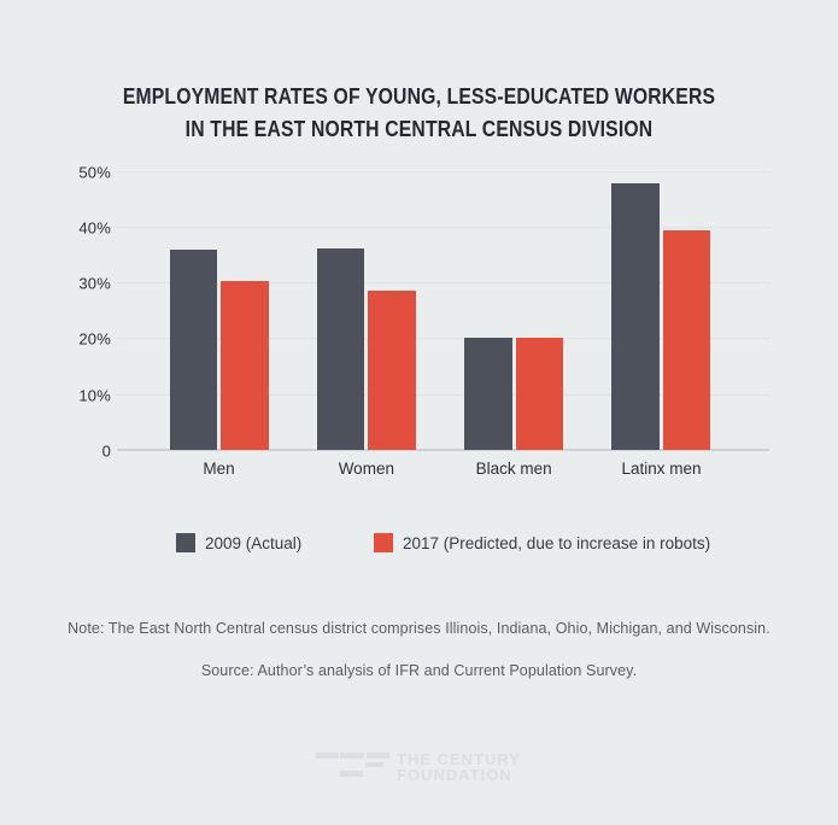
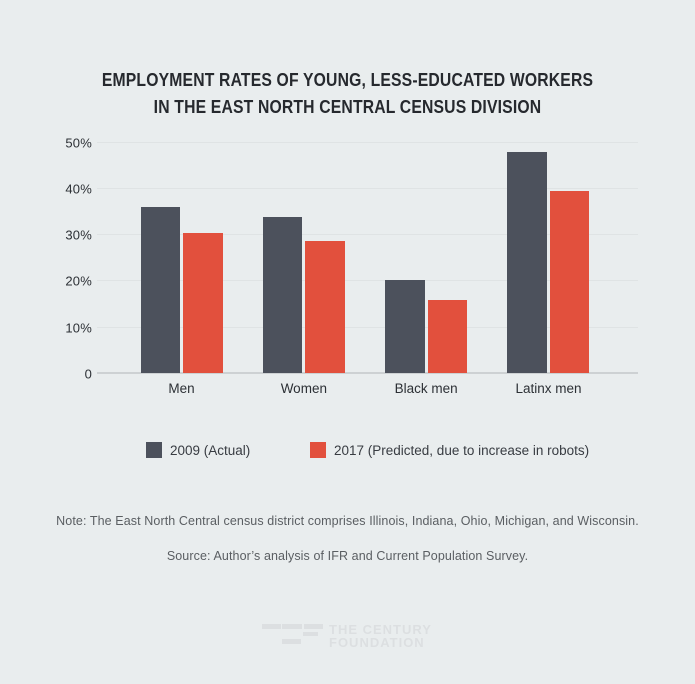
2009 (Actual)/Women: 36% -> 34%
2017 (Predicted, due to increase in robots)/Black men: 20% -> 16%
